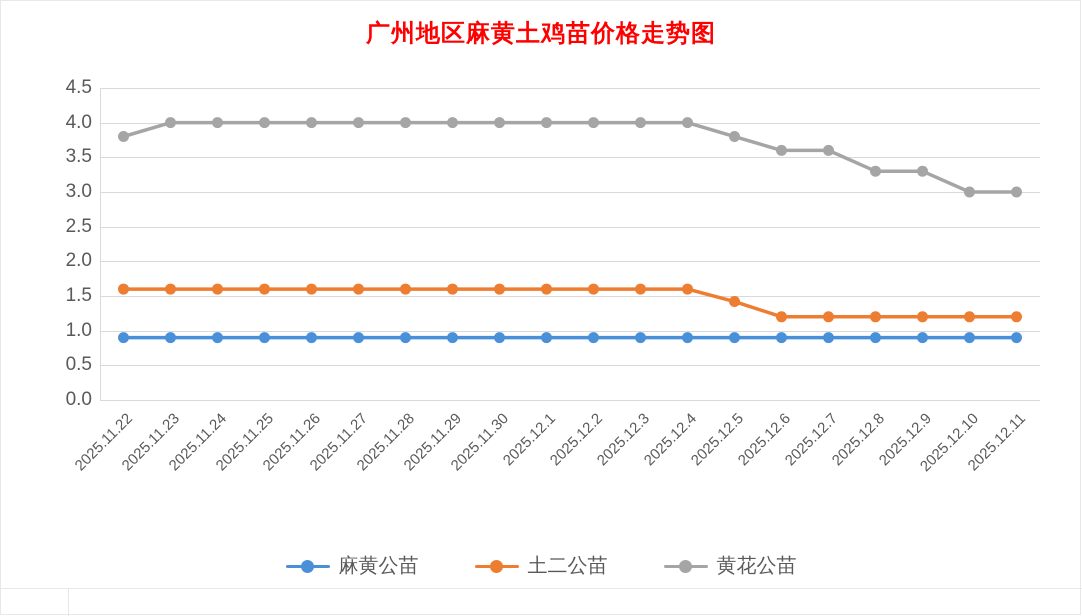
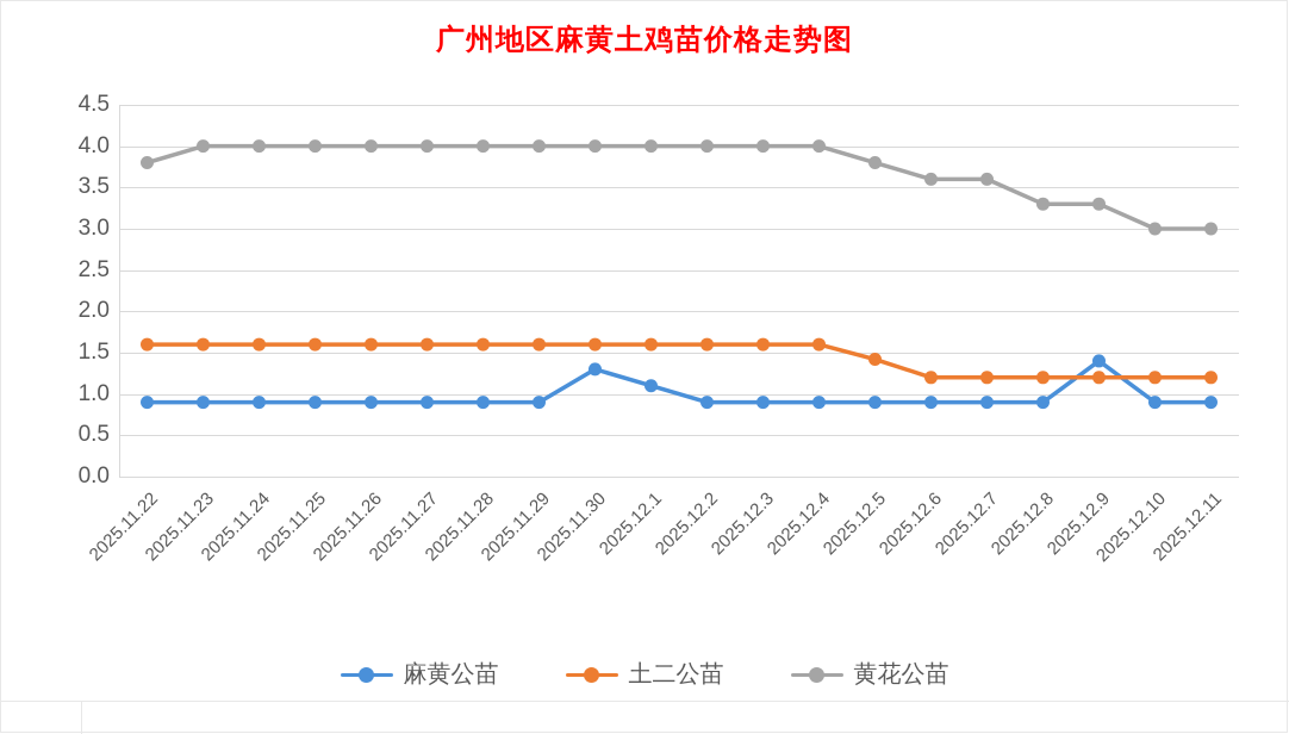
麻黄公苗/2025.11.30: 0.9 -> 1.3
麻黄公苗/2025.12.1: 0.9 -> 1.1
麻黄公苗/2025.12.9: 0.9 -> 1.4
